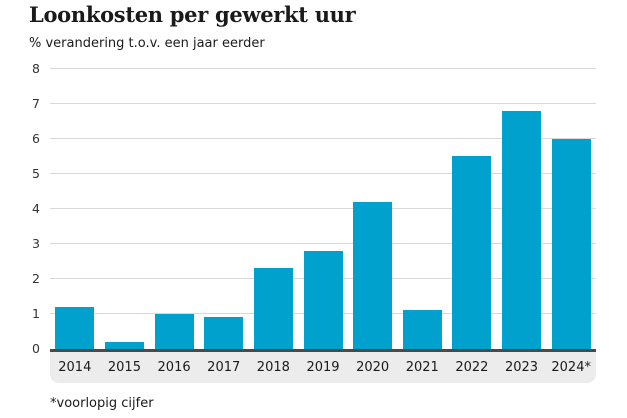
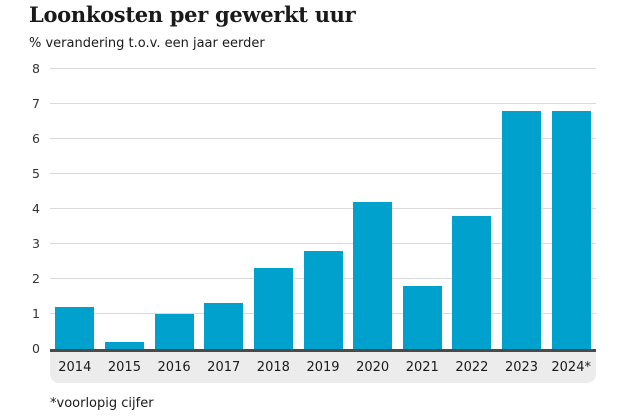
2017: 0.9 -> 1.3
2021: 1.1 -> 1.8
2022: 5.5 -> 3.8
2024*: 6.0 -> 6.8
